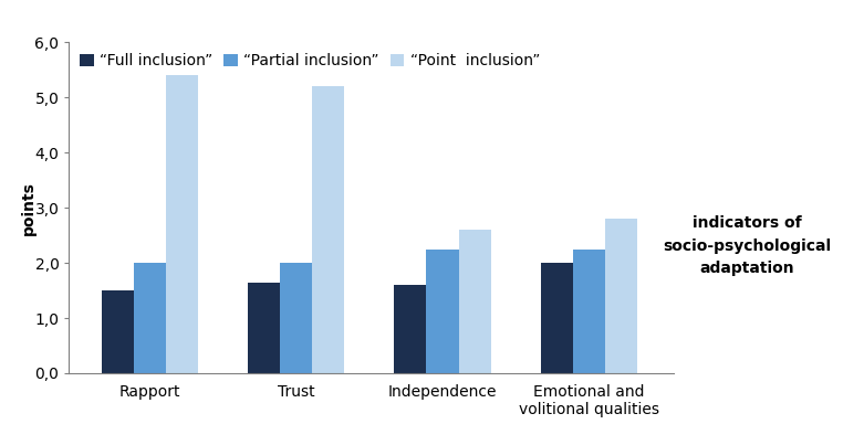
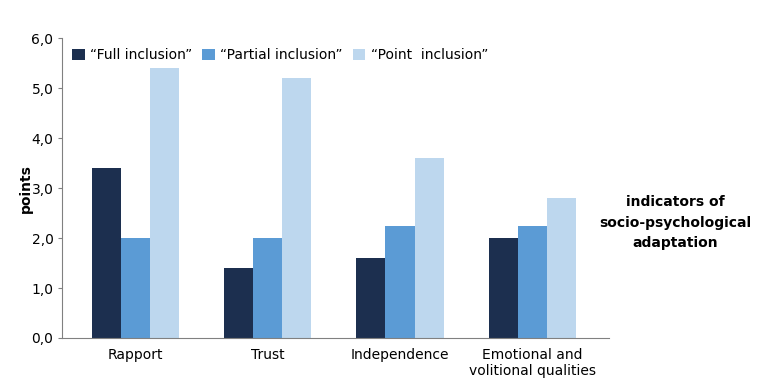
“Full inclusion”/Rapport: 1,50 -> 3,40
“Full inclusion”/Trust: 1,65 -> 1,40
“Point inclusion”/Independence: 2,6 -> 3,6
